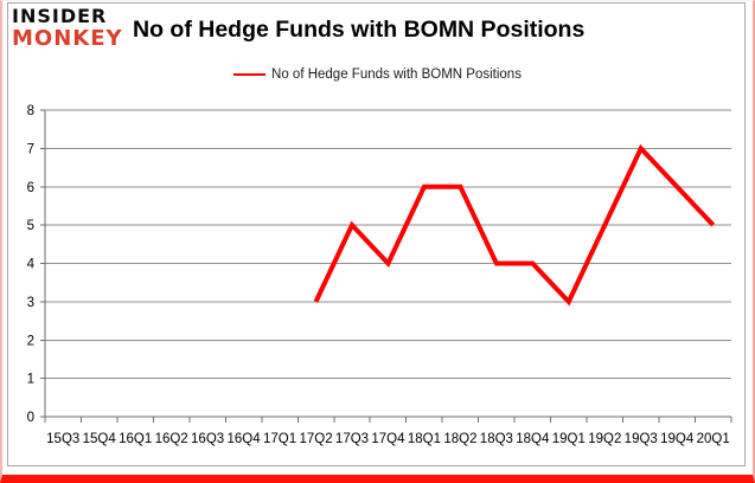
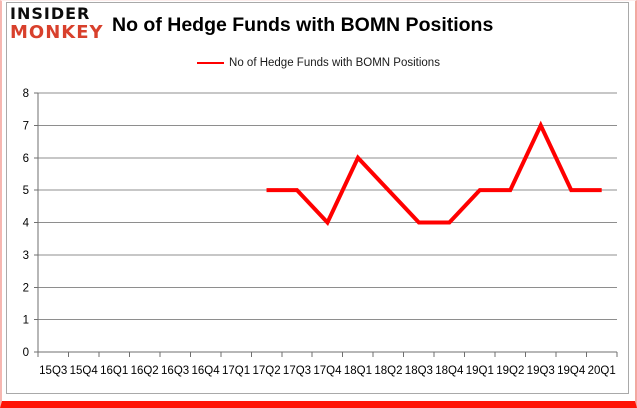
17Q2: 3 -> 5
18Q2: 6 -> 5
19Q1: 3 -> 5
19Q4: 6 -> 5
